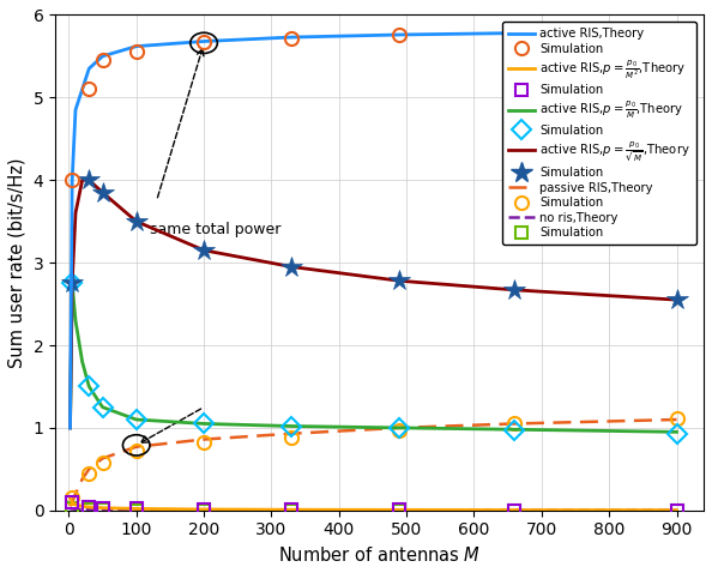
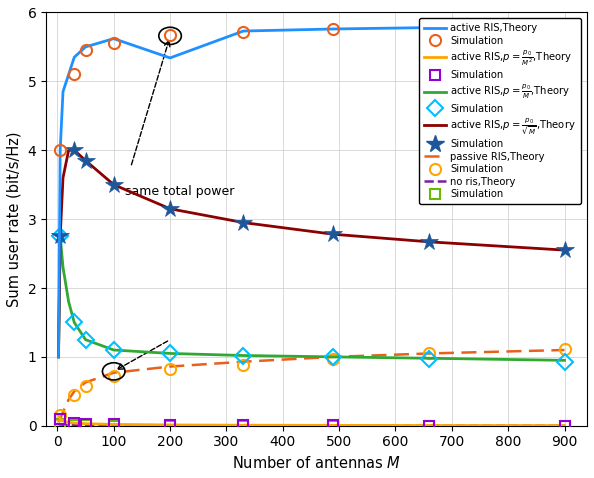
active RIS,Theory/200: 5.68 -> 5.34
